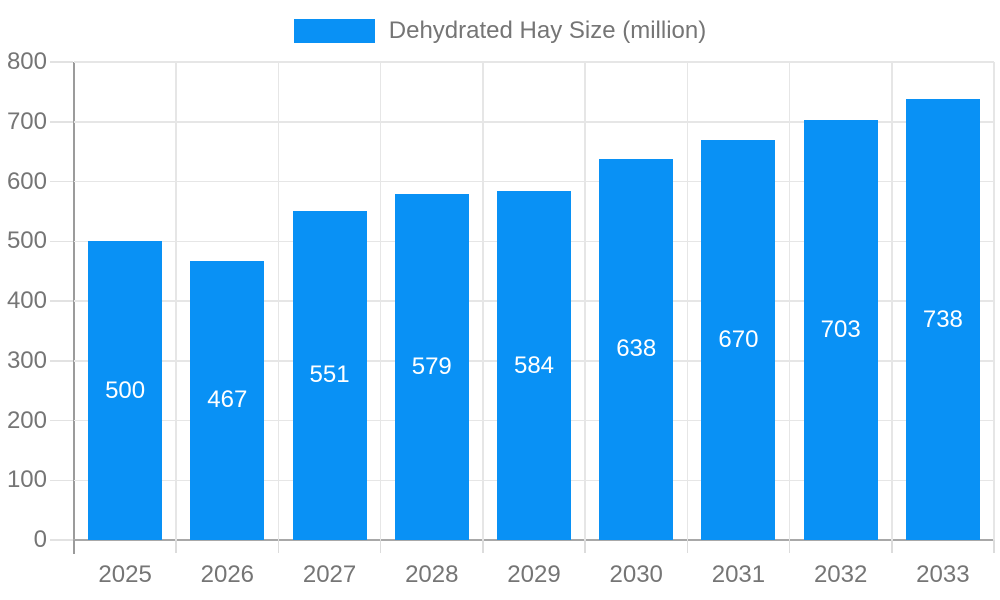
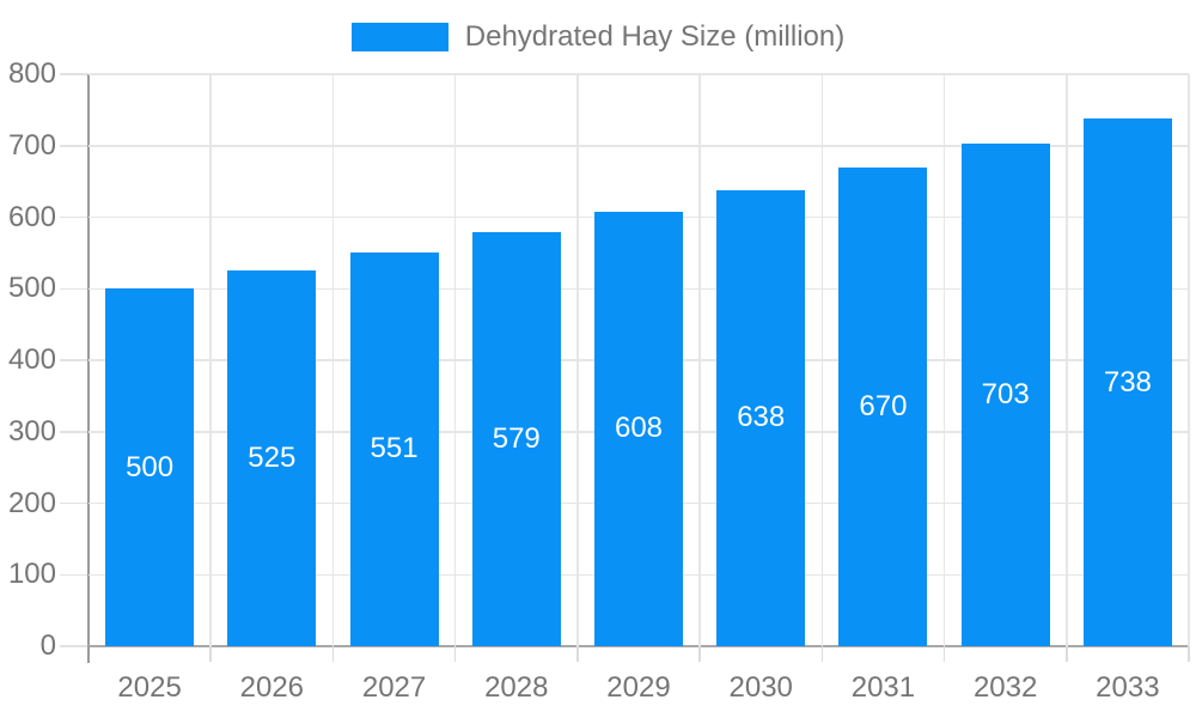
2026: 467 -> 525
2029: 584 -> 608
